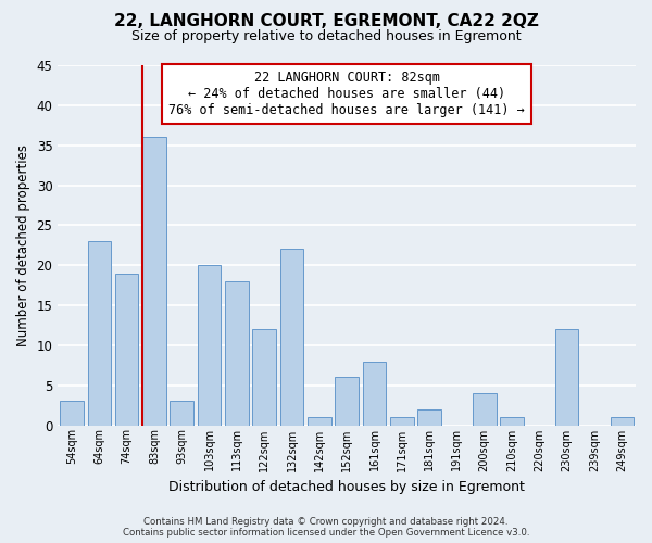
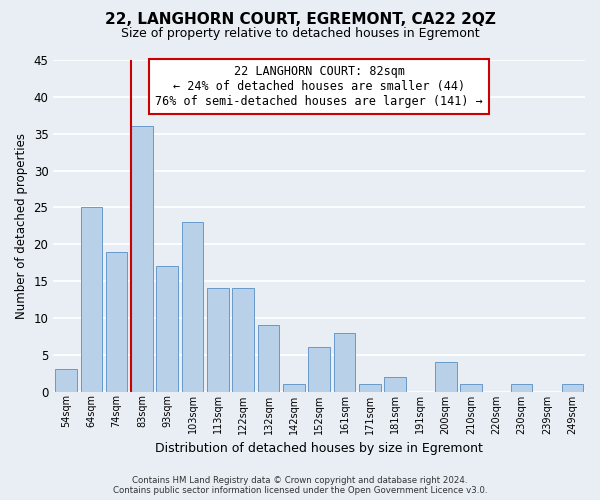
64sqm: 23 -> 25
93sqm: 3 -> 17
103sqm: 20 -> 23
113sqm: 18 -> 14
122sqm: 12 -> 14
132sqm: 22 -> 9
230sqm: 12 -> 1
